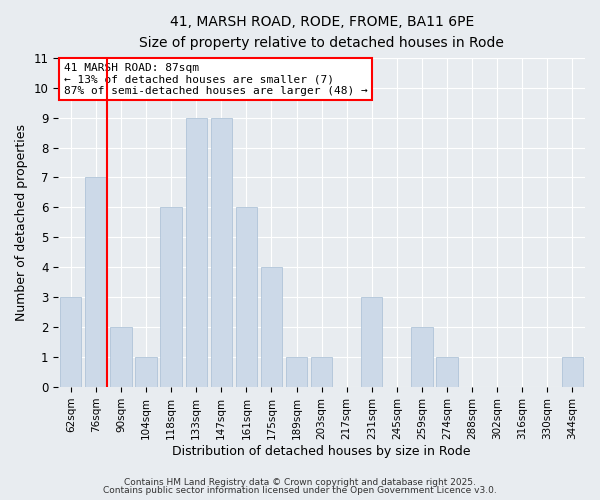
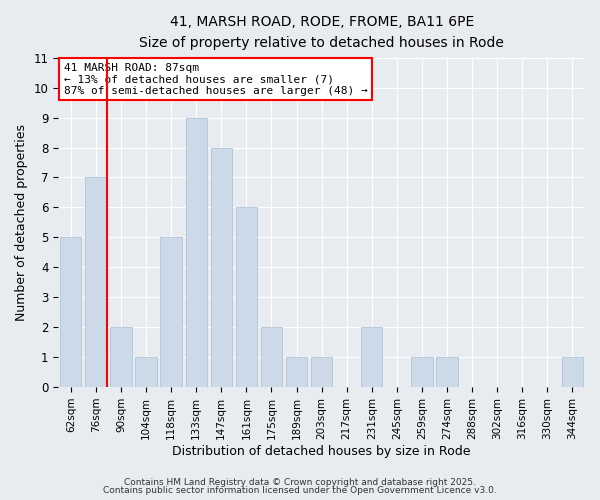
62sqm: 3 -> 5
118sqm: 6 -> 5
147sqm: 9 -> 8
175sqm: 4 -> 2
231sqm: 3 -> 2
259sqm: 2 -> 1
